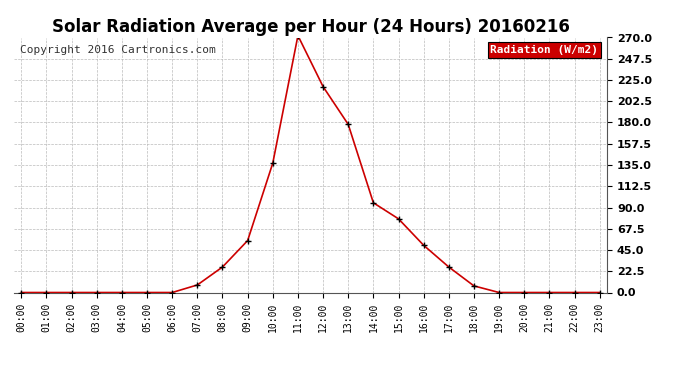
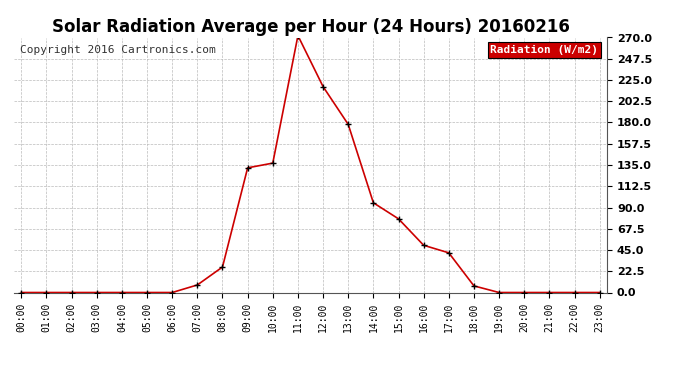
09:00: 55 -> 132
17:00: 27 -> 42
